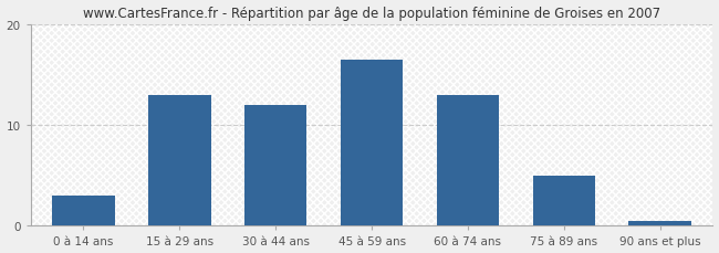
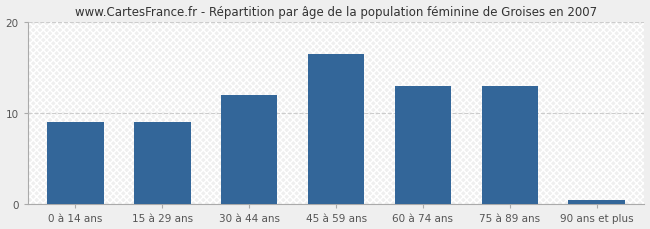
0 à 14 ans: 3.0 -> 9.0
15 à 29 ans: 13.0 -> 9.0
75 à 89 ans: 5.0 -> 13.0
